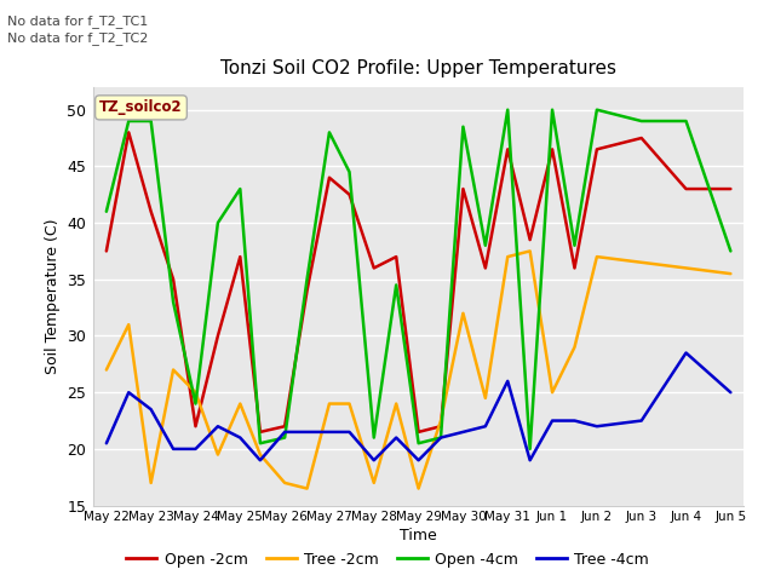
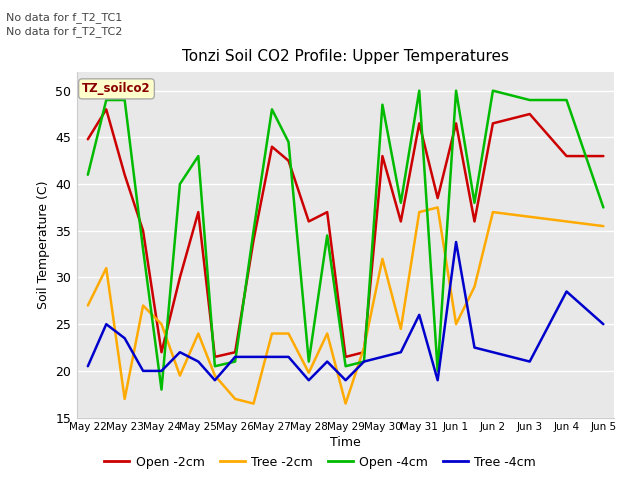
Open -2cm/May 22: 37.5 -> 44.8
Open -4cm/May 24: 24.0 -> 18.0
Tree -2cm/May 28: 17.0 -> 19.8
Tree -4cm/Jun 1: 22.5 -> 33.8
Tree -4cm/Jun 3: 22.5 -> 21.0
